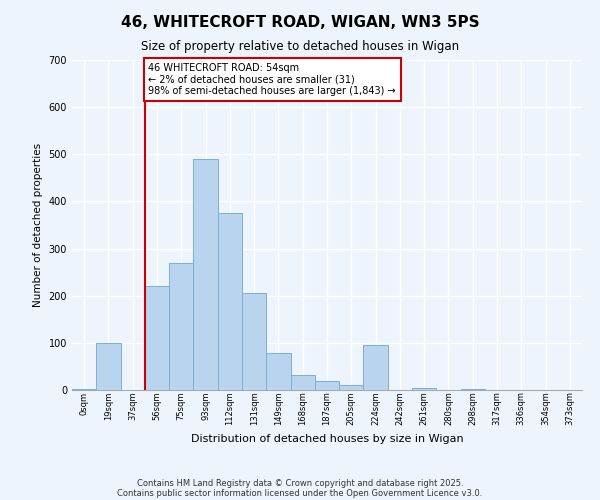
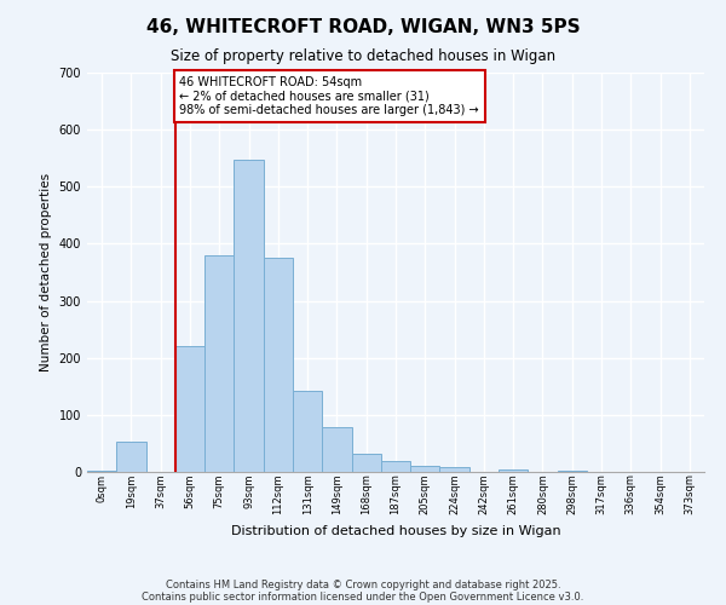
19sqm: 100 -> 52
75sqm: 270 -> 380
93sqm: 490 -> 548
131sqm: 205 -> 142
224sqm: 95 -> 8
